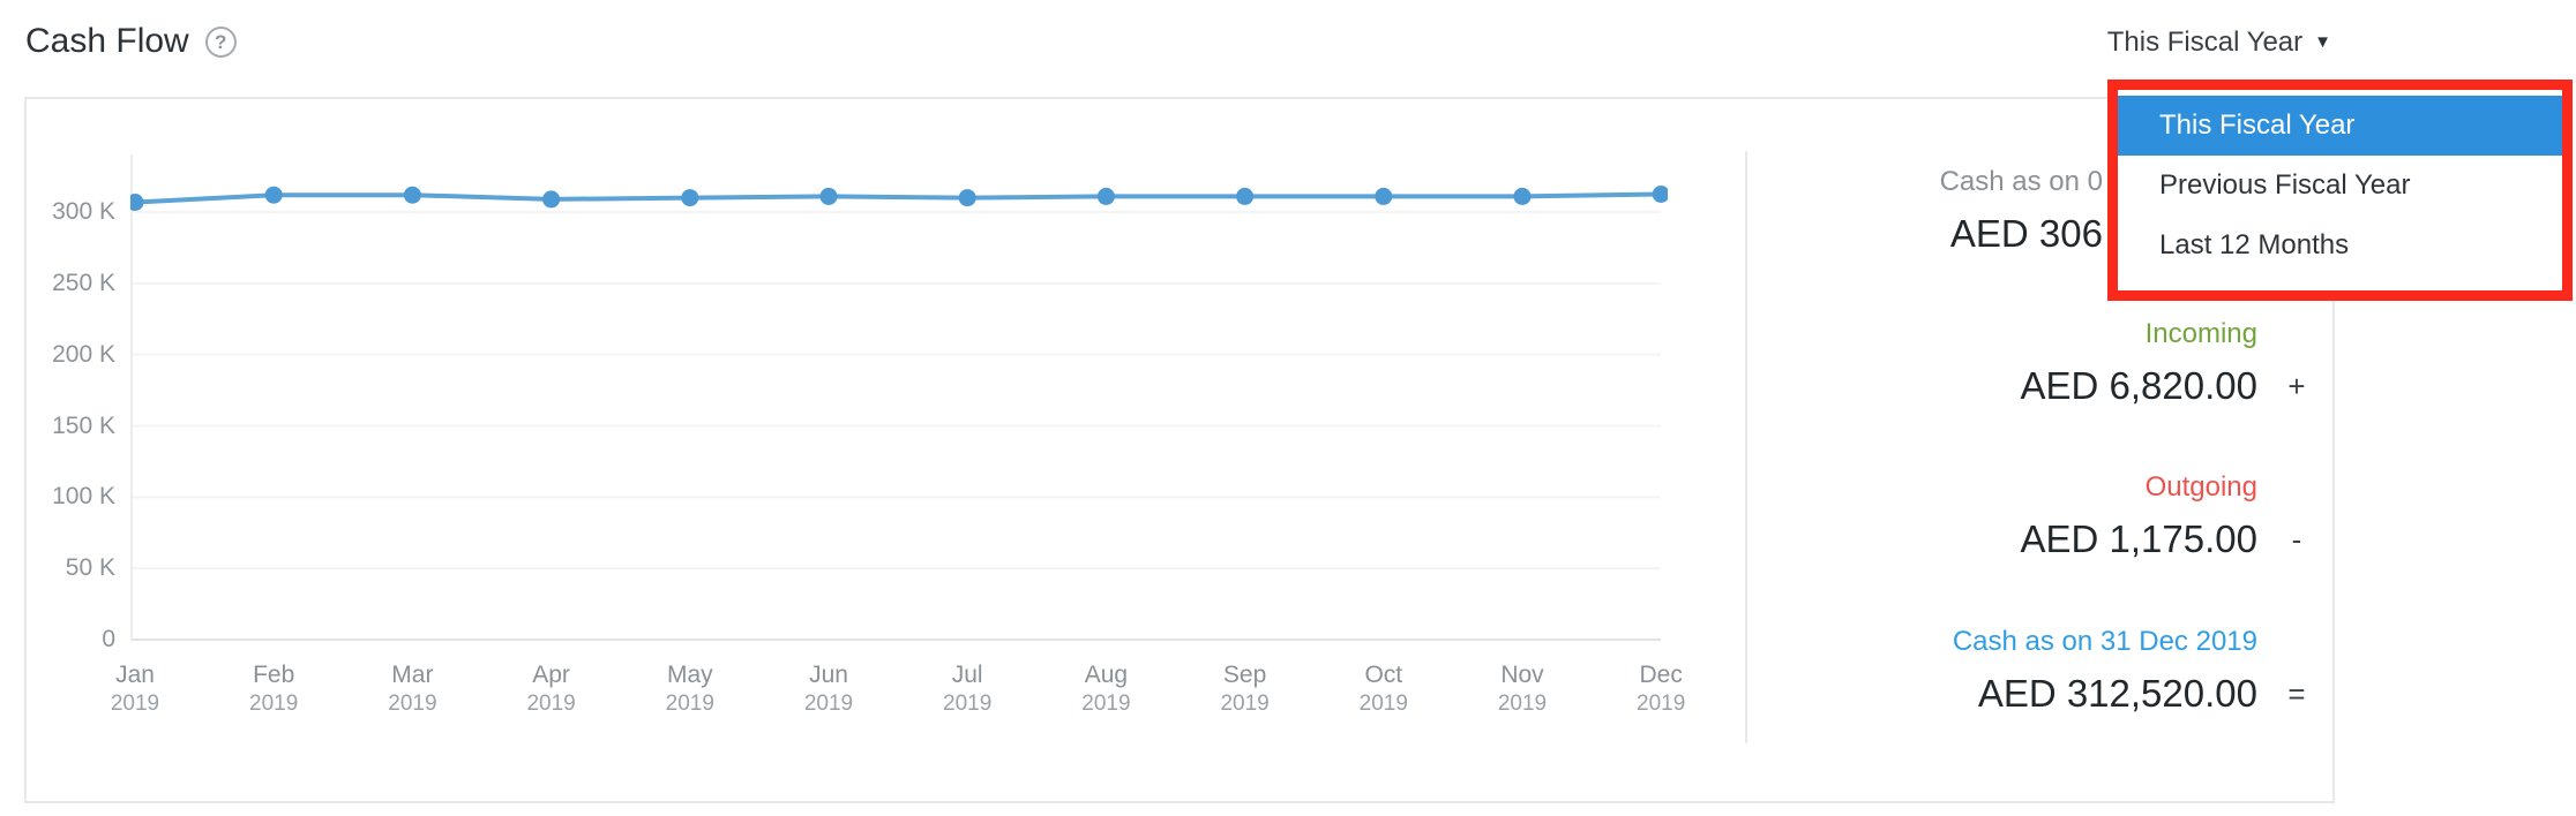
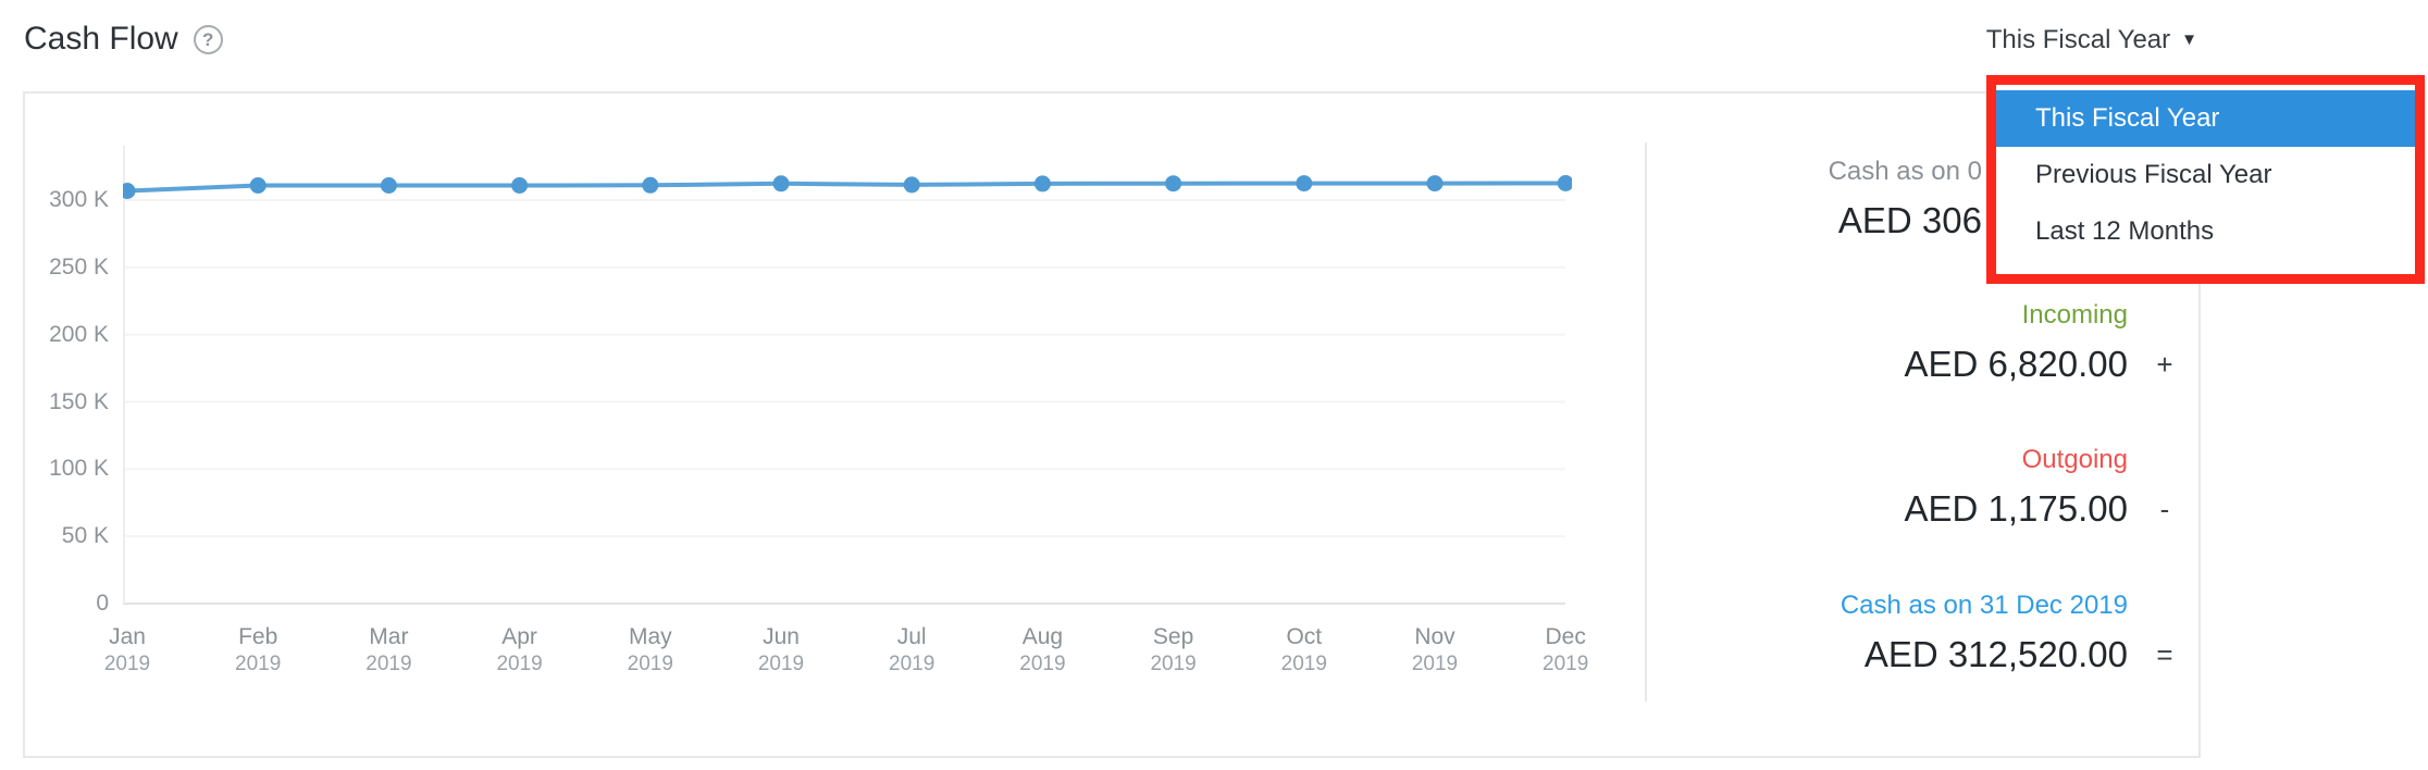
Feb 2019: 312K -> 311K
Mar 2019: 312K -> 311K
Apr 2019: 309K -> 311K
May 2019: 310K -> 311K
Jun 2019: 311K -> 312K
Jul 2019: 310K -> 311K
Aug 2019: 311K -> 312K
Sep 2019: 311K -> 312K
Oct 2019: 311K -> 312K
Nov 2019: 311K -> 312K
